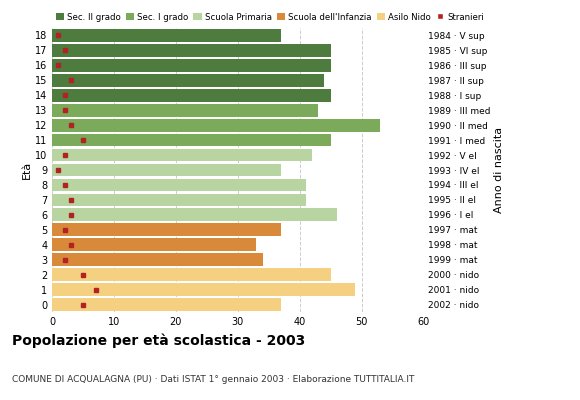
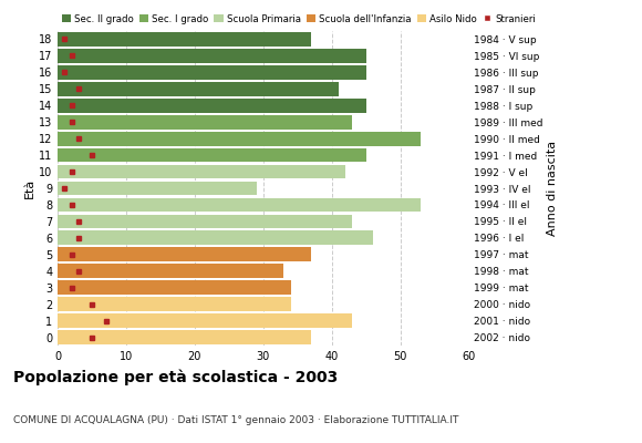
15: 44 -> 41
9: 37 -> 29
8: 41 -> 53
7: 41 -> 43
2: 45 -> 34
1: 49 -> 43
